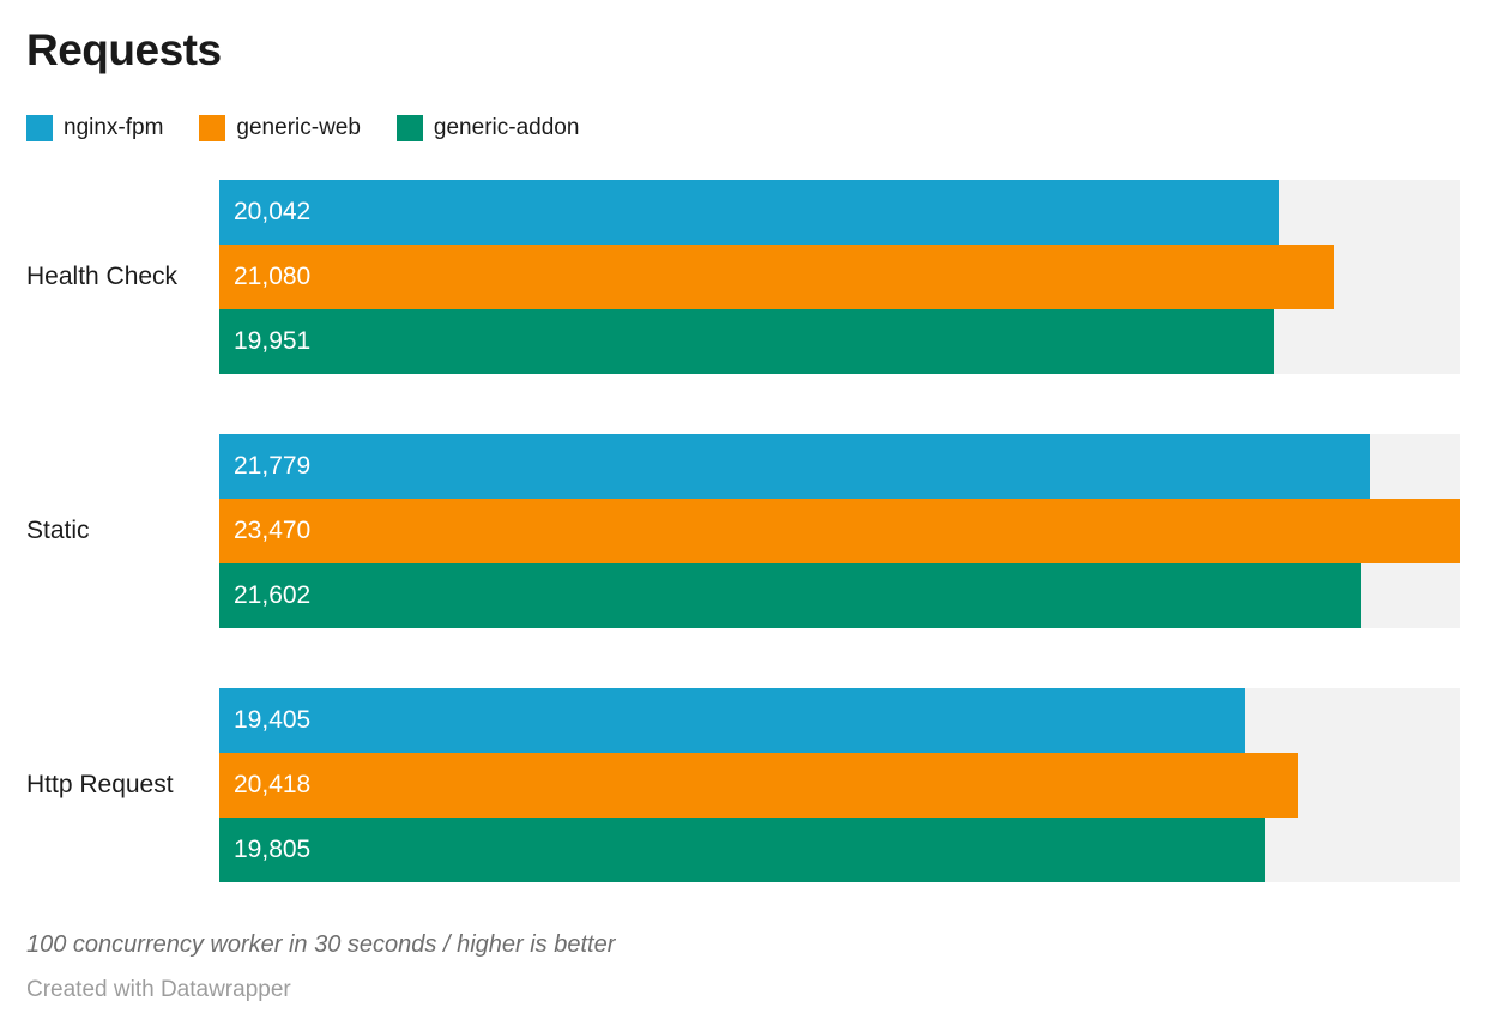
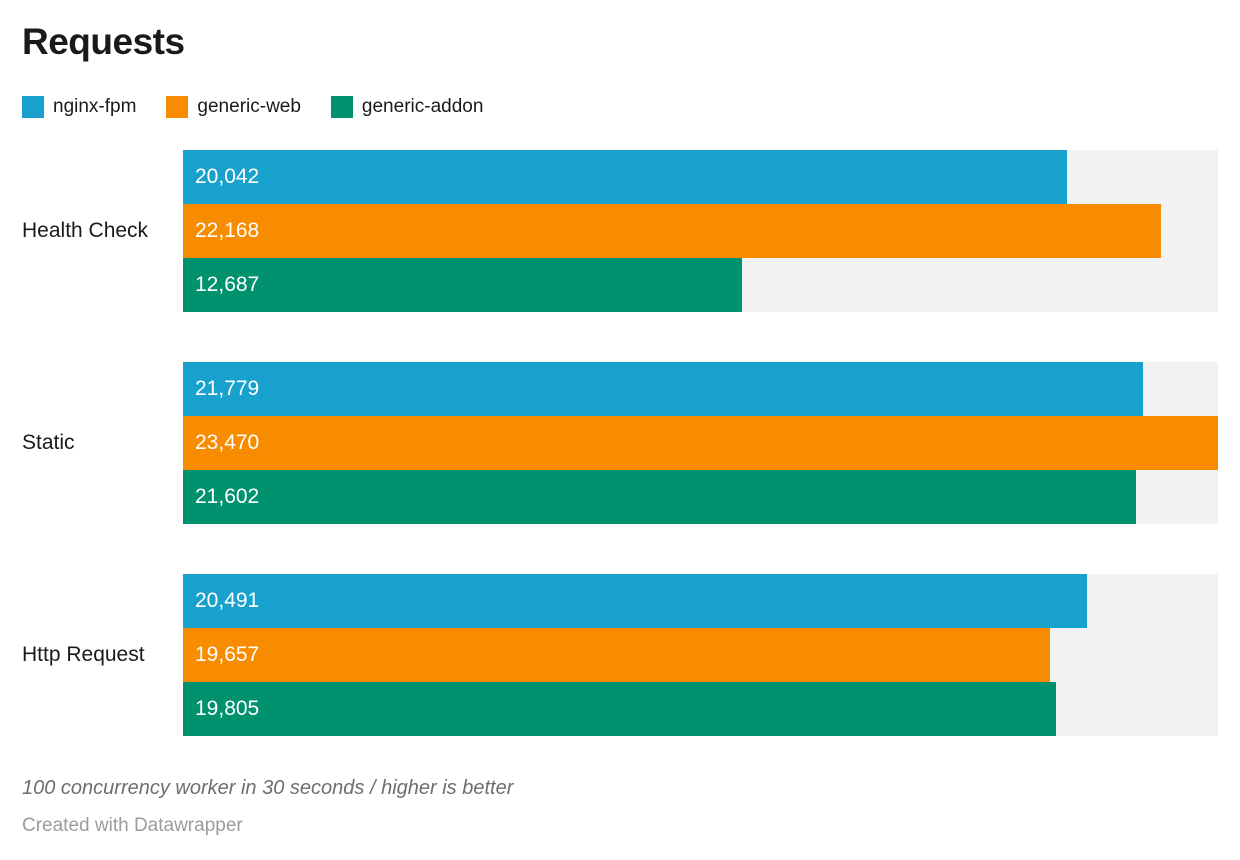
generic-web/Health Check: 21,080 -> 22,168
generic-addon/Health Check: 19,951 -> 12,687
nginx-fpm/Http Request: 19,405 -> 20,491
generic-web/Http Request: 20,418 -> 19,657
